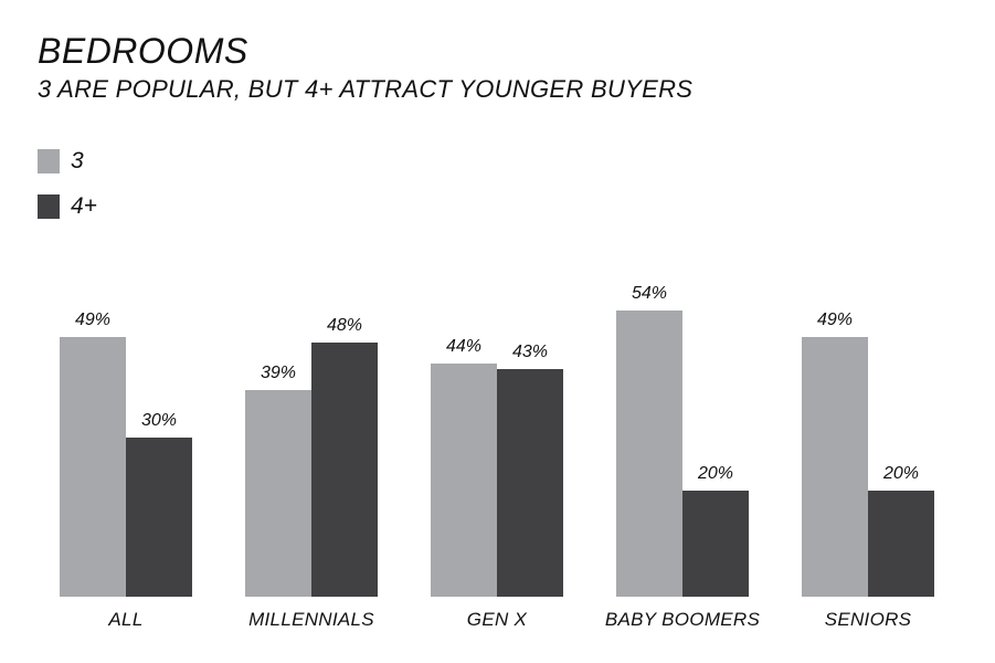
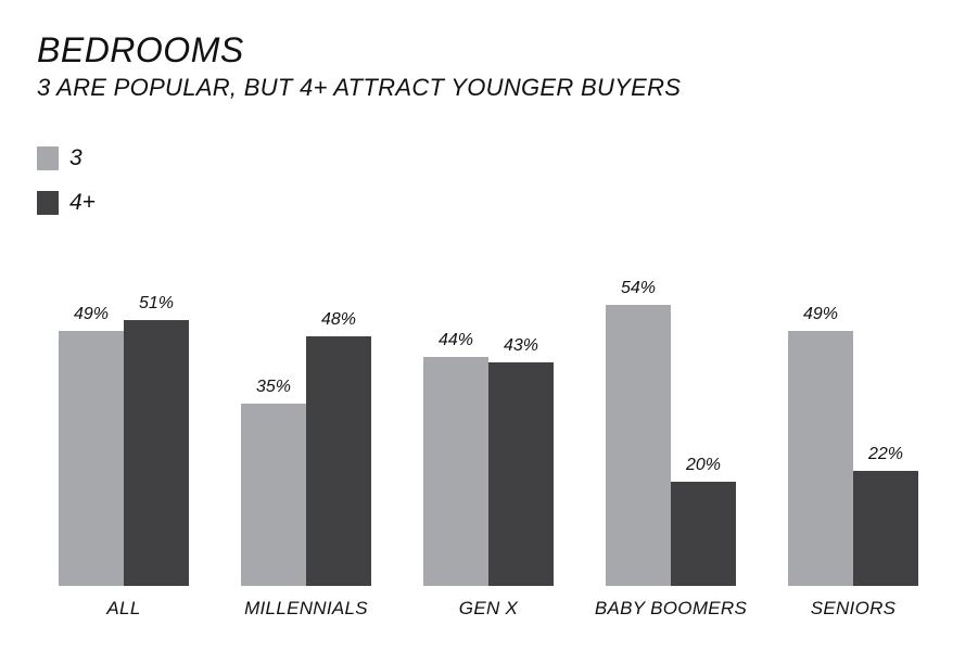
4+/ALL: 30% -> 51%
3/MILLENNIALS: 39% -> 35%
4+/SENIORS: 20% -> 22%
